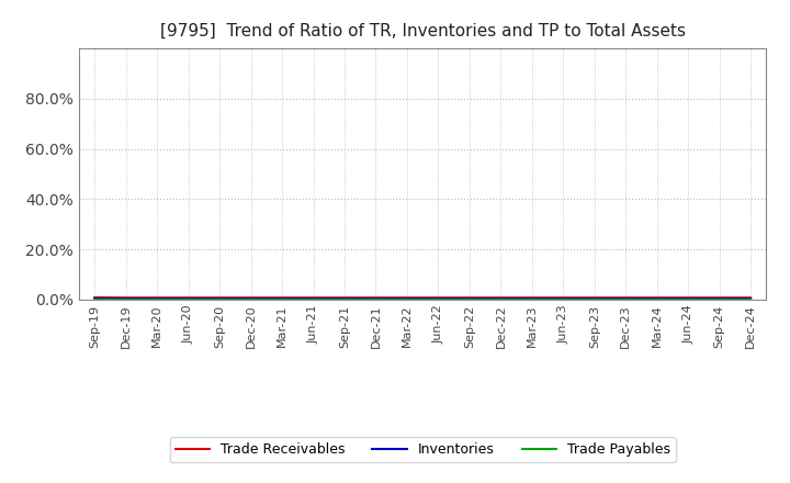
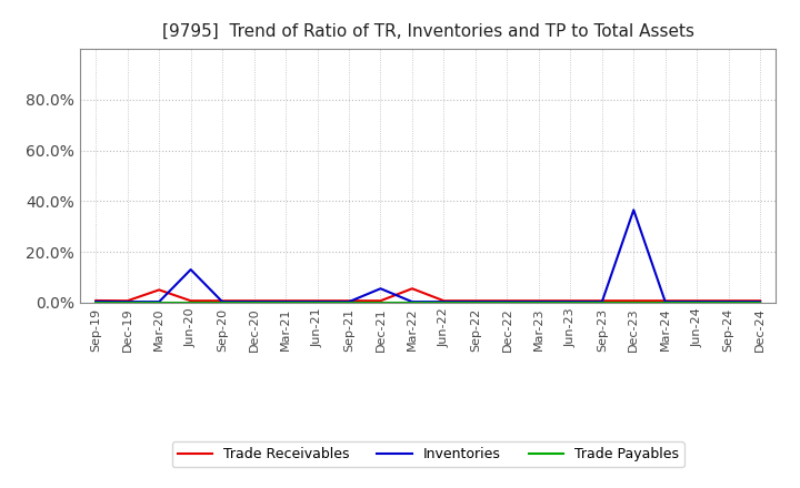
Trade Receivables/Mar-20: 0.7% -> 5.0%
Inventories/Jun-20: 0.3% -> 13.0%
Inventories/Dec-21: 0.3% -> 5.5%
Trade Receivables/Mar-22: 0.7% -> 5.5%
Inventories/Dec-23: 0.3% -> 36.5%
